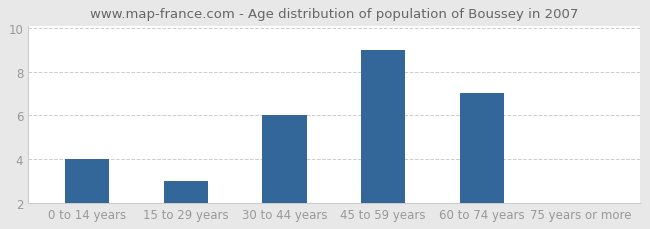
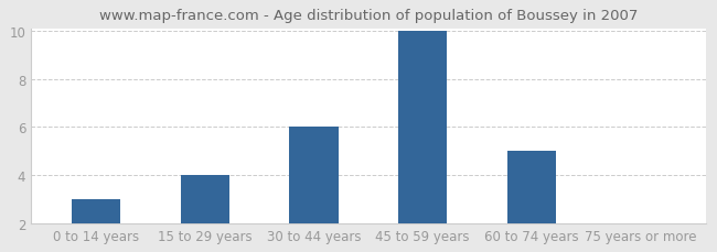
0 to 14 years: 4 -> 3
15 to 29 years: 3 -> 4
45 to 59 years: 9 -> 10
60 to 74 years: 7 -> 5
